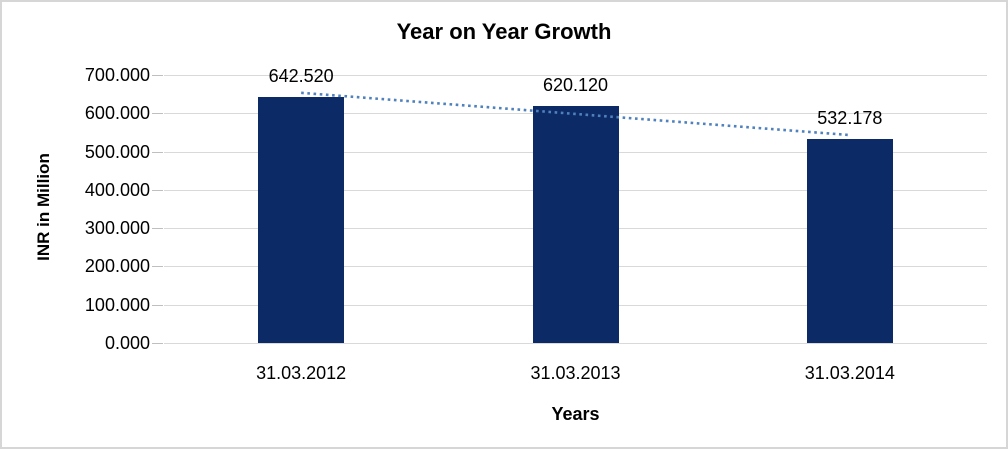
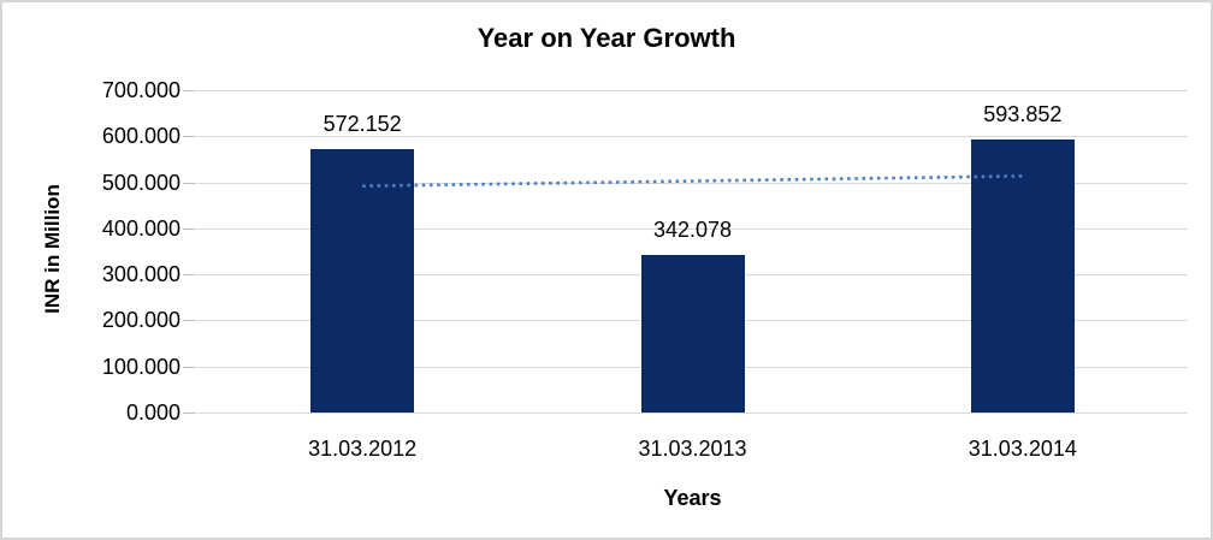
31.03.2012: 642.520 -> 572.152
31.03.2013: 620.120 -> 342.078
31.03.2014: 532.178 -> 593.852
